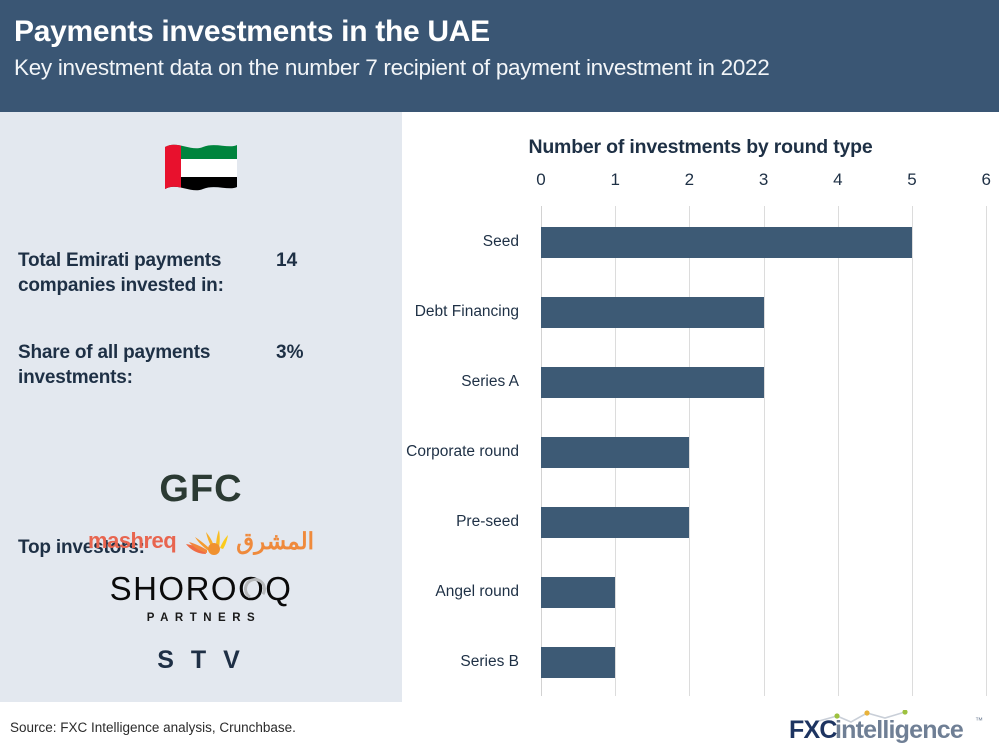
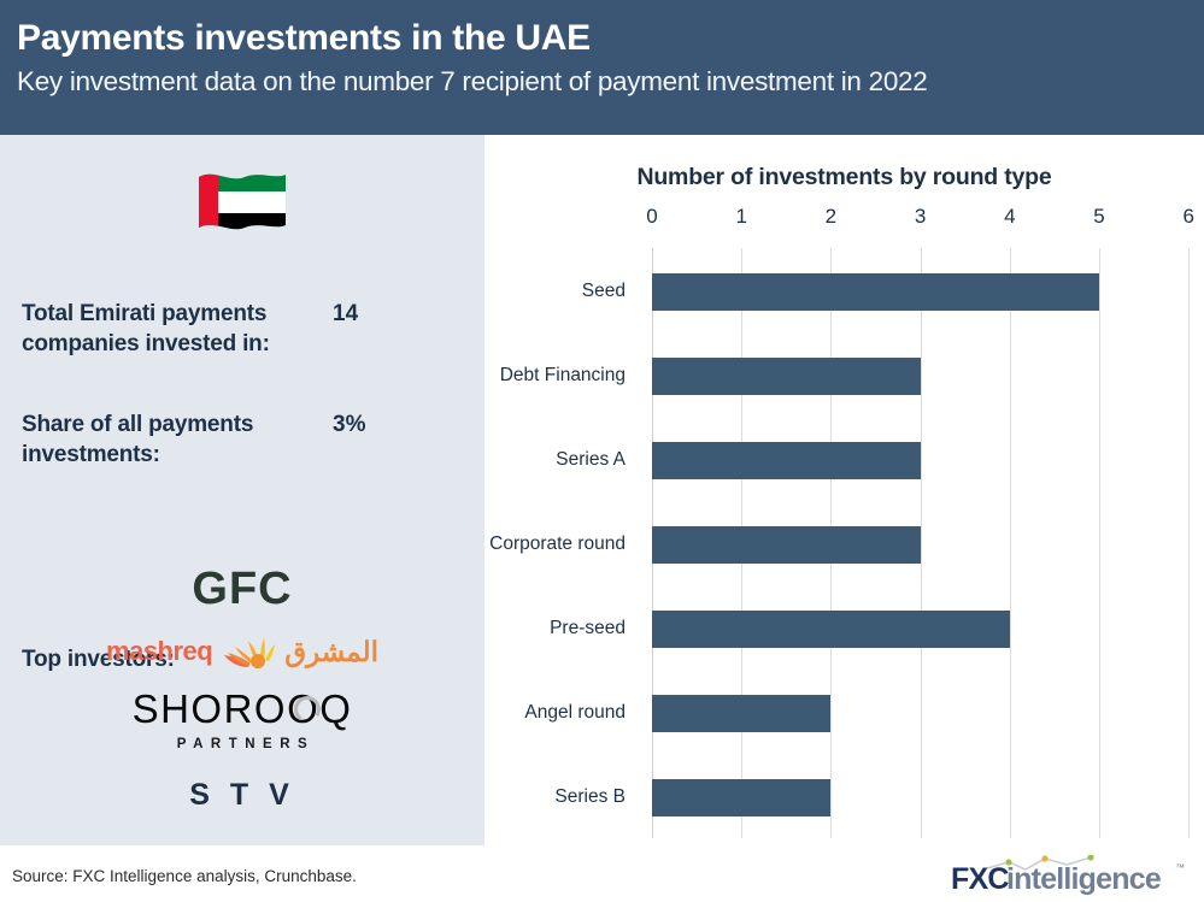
Corporate round: 2 -> 3
Pre-seed: 2 -> 4
Angel round: 1 -> 2
Series B: 1 -> 2
